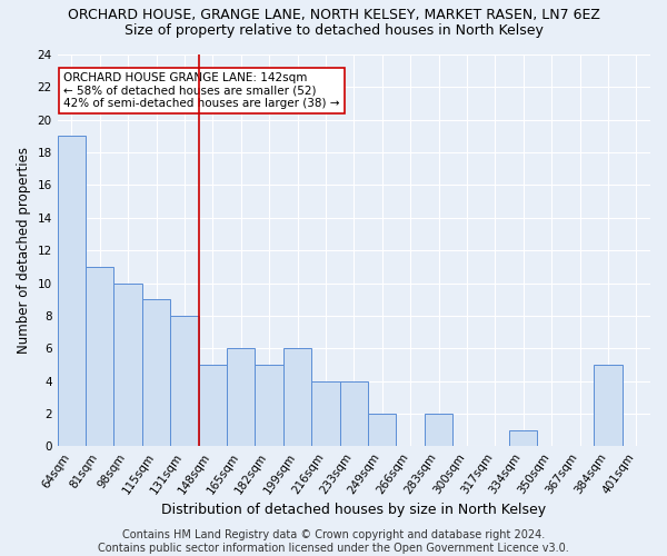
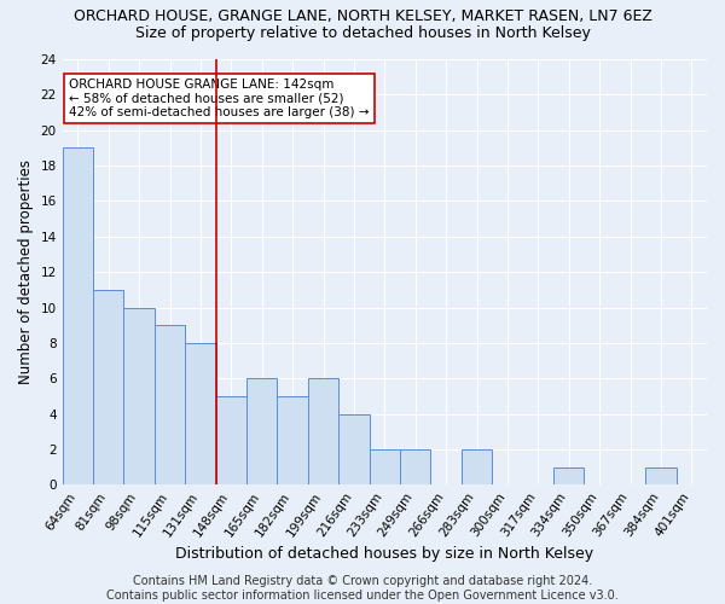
233sqm: 4 -> 2
384sqm: 5 -> 1
